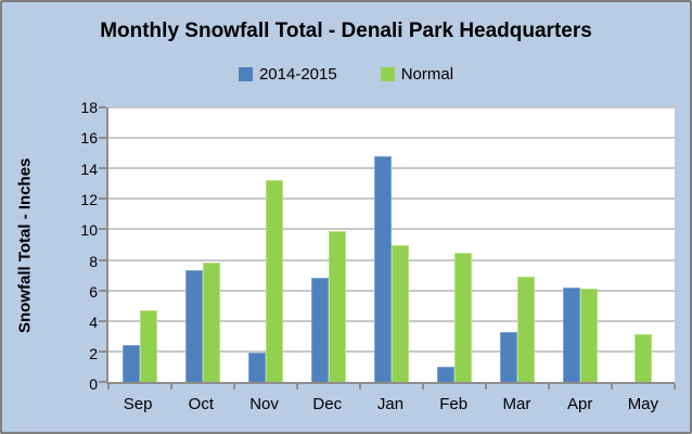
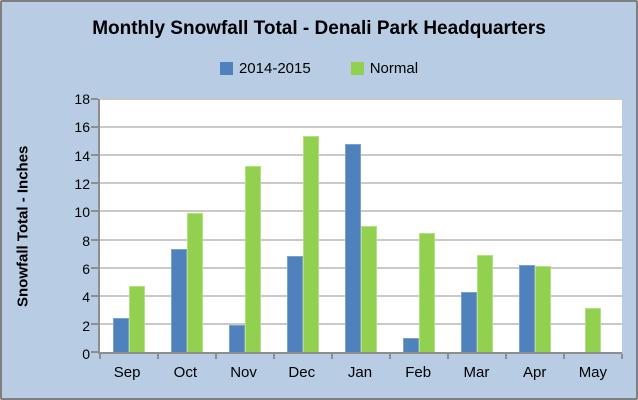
Normal/Oct: 7.8 -> 9.9
Normal/Dec: 9.9 -> 15.4
2014-2015/Mar: 3.3 -> 4.3
